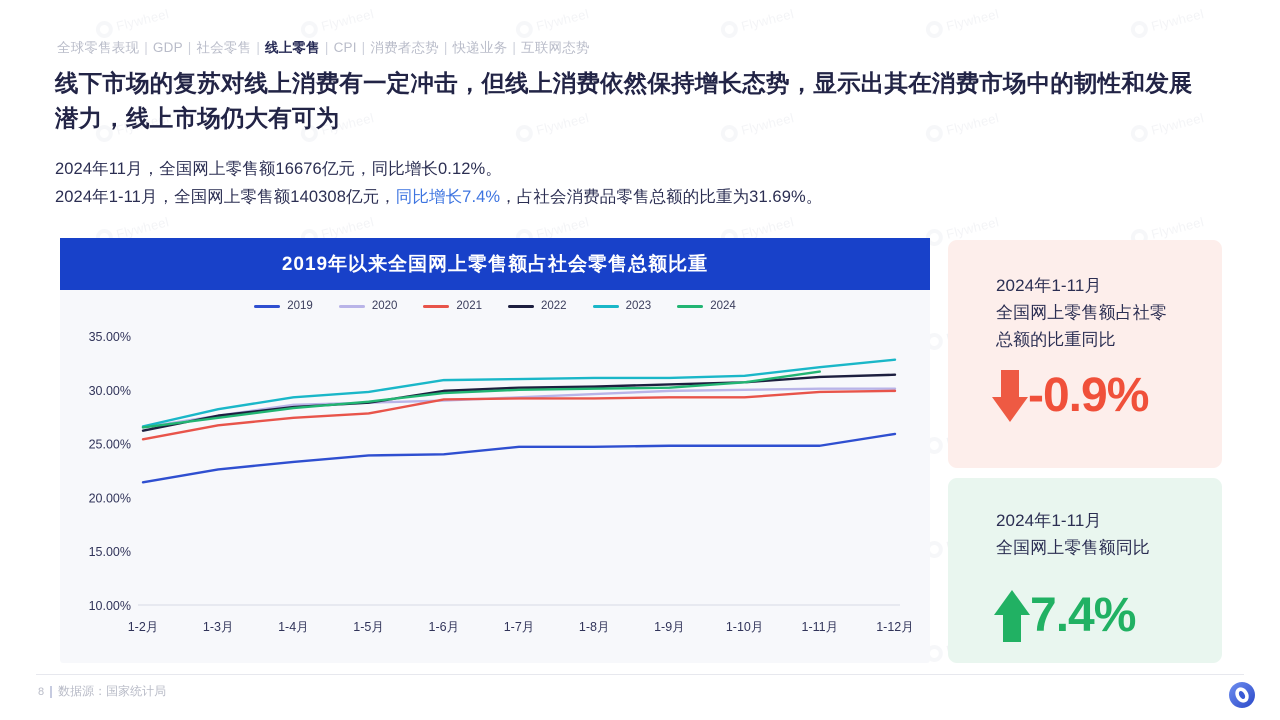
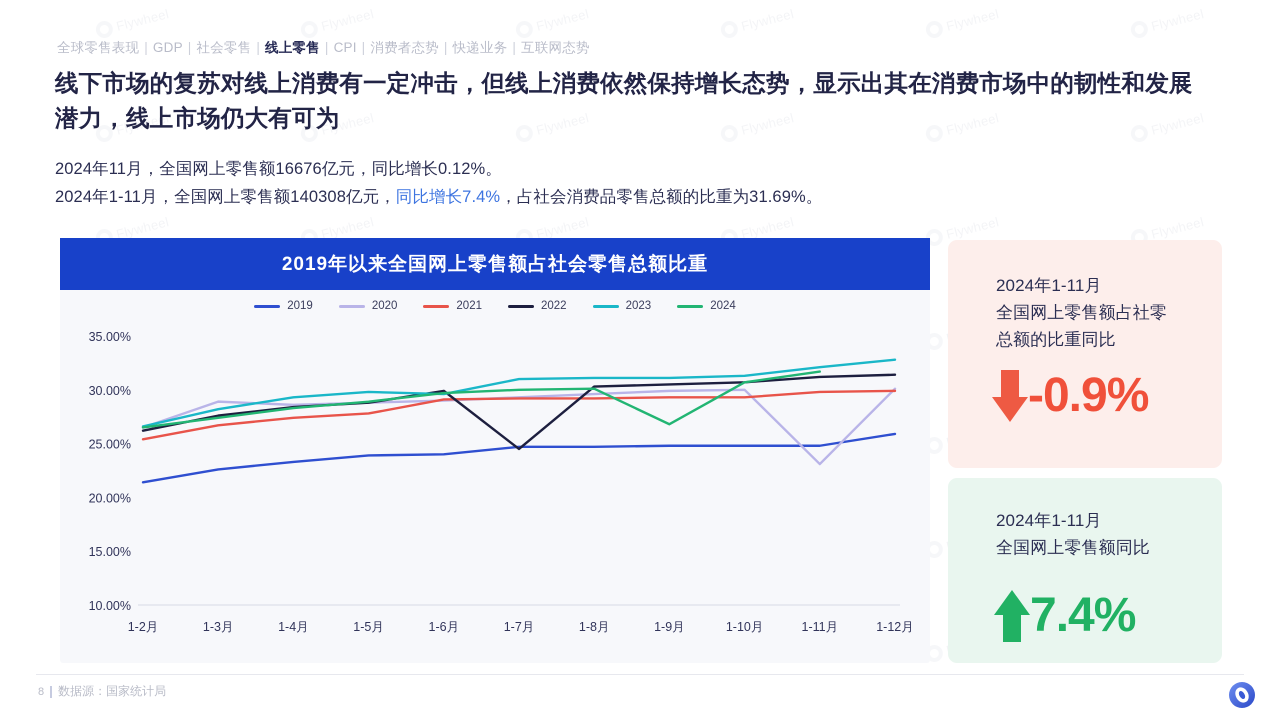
2020/1-3月: 27.6% -> 28.9%
2023/1-6月: 30.9% -> 29.6%
2022/1-7月: 30.2% -> 24.5%
2024/1-9月: 30.2% -> 26.8%
2020/1-11月: 30.1% -> 23.1%
